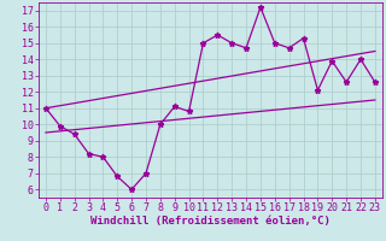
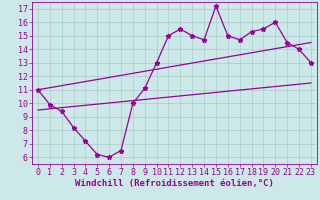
4: 8.0 -> 7.2
5: 6.8 -> 6.2
7: 7.0 -> 6.5
10: 10.8 -> 13.0
19: 12.1 -> 15.5
20: 13.9 -> 16.0
21: 12.6 -> 14.5
23: 12.6 -> 13.0
